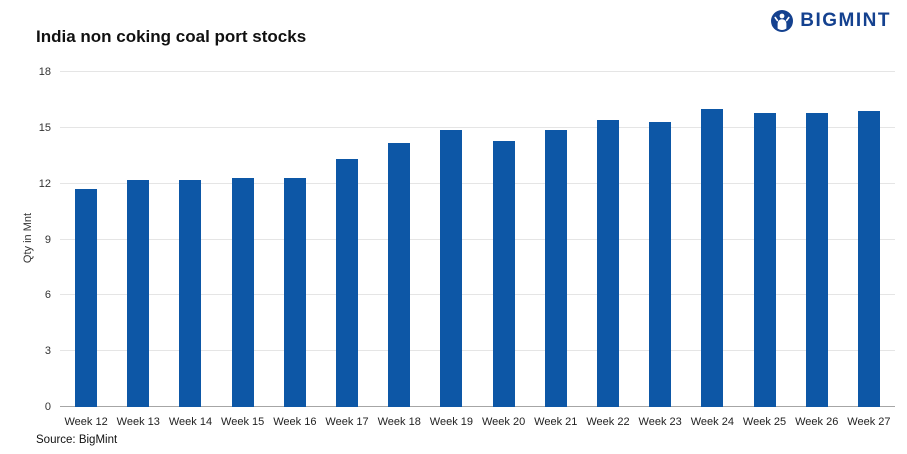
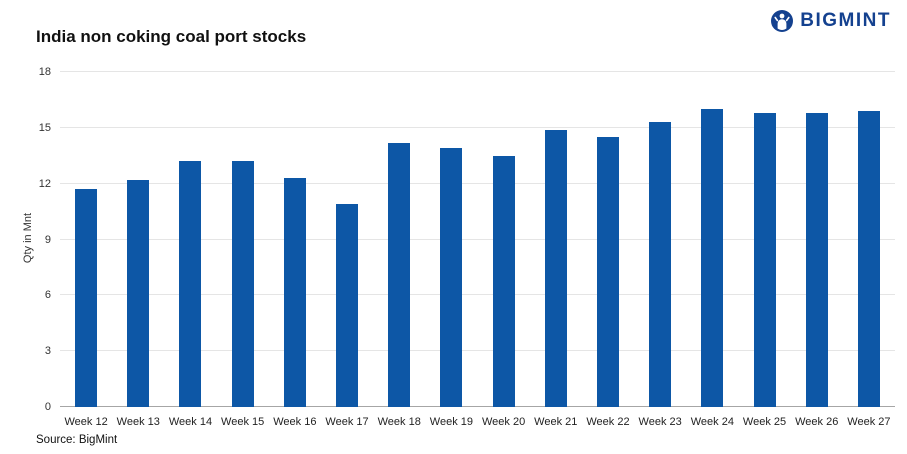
Week 14: 12.2 -> 13.2
Week 15: 12.3 -> 13.2
Week 17: 13.3 -> 10.9
Week 19: 14.9 -> 13.9
Week 20: 14.3 -> 13.5
Week 22: 15.4 -> 14.5
